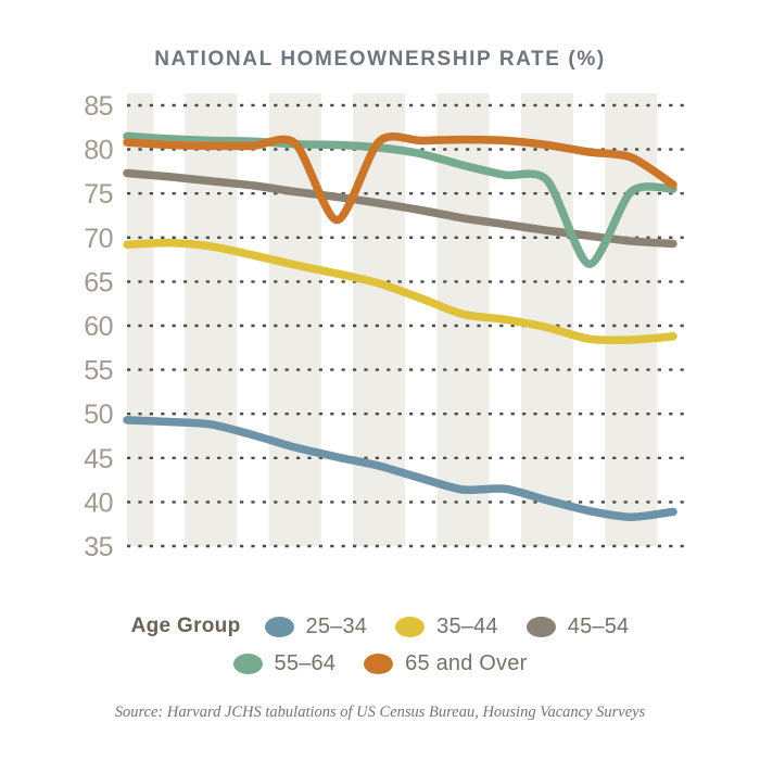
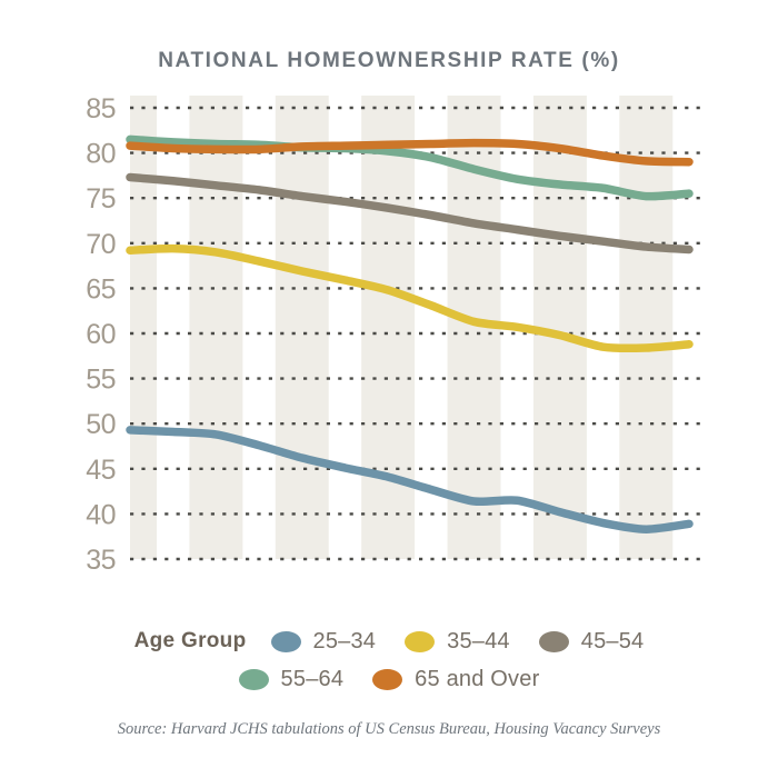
65 and Over/2009: 72 -> 81
55–64/2015: 67 -> 76
65 and Over/2017: 76 -> 79
